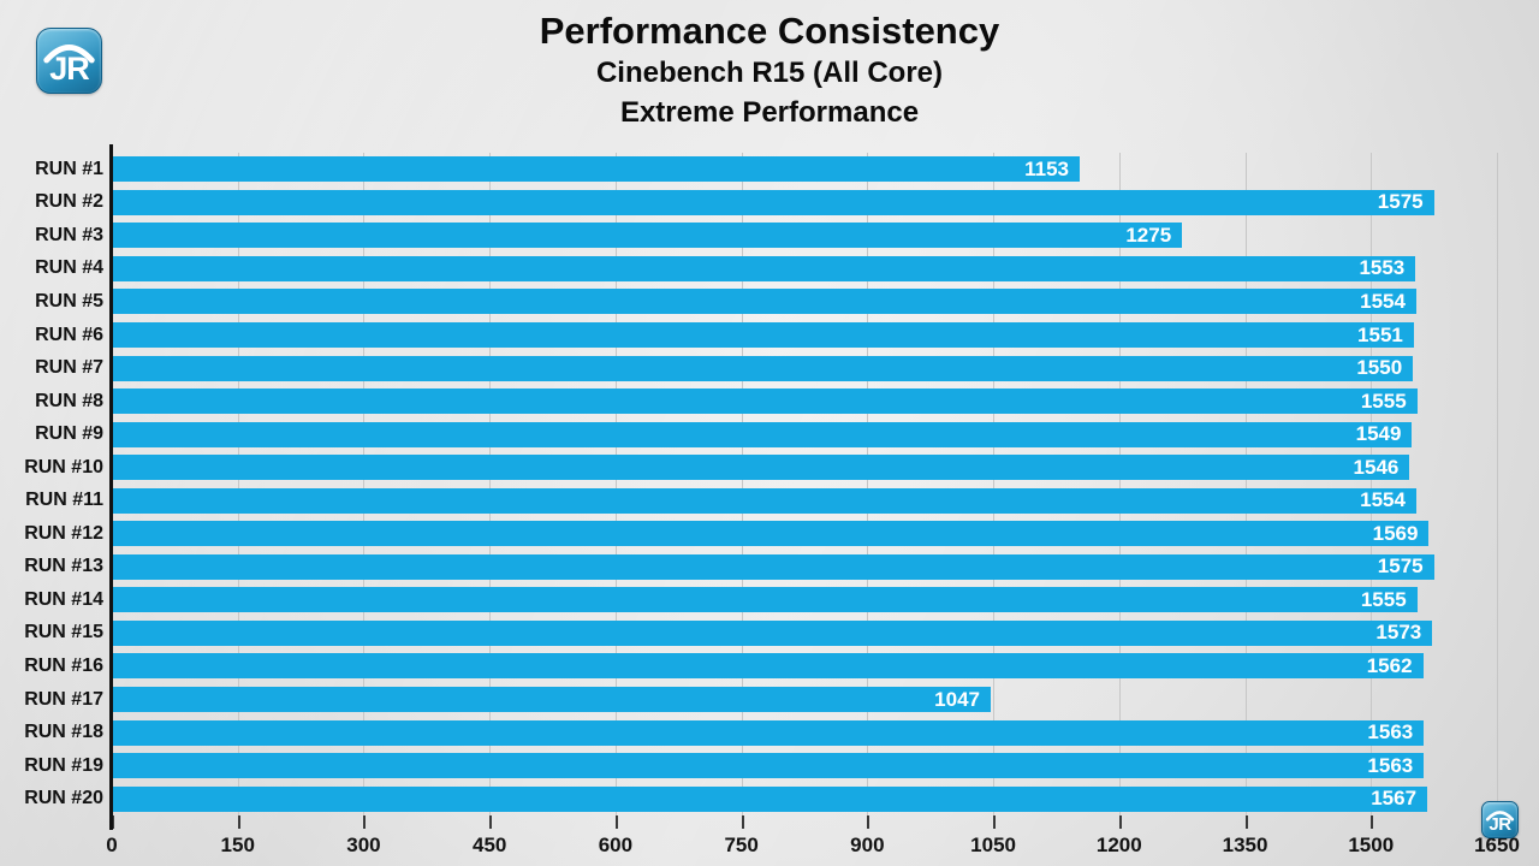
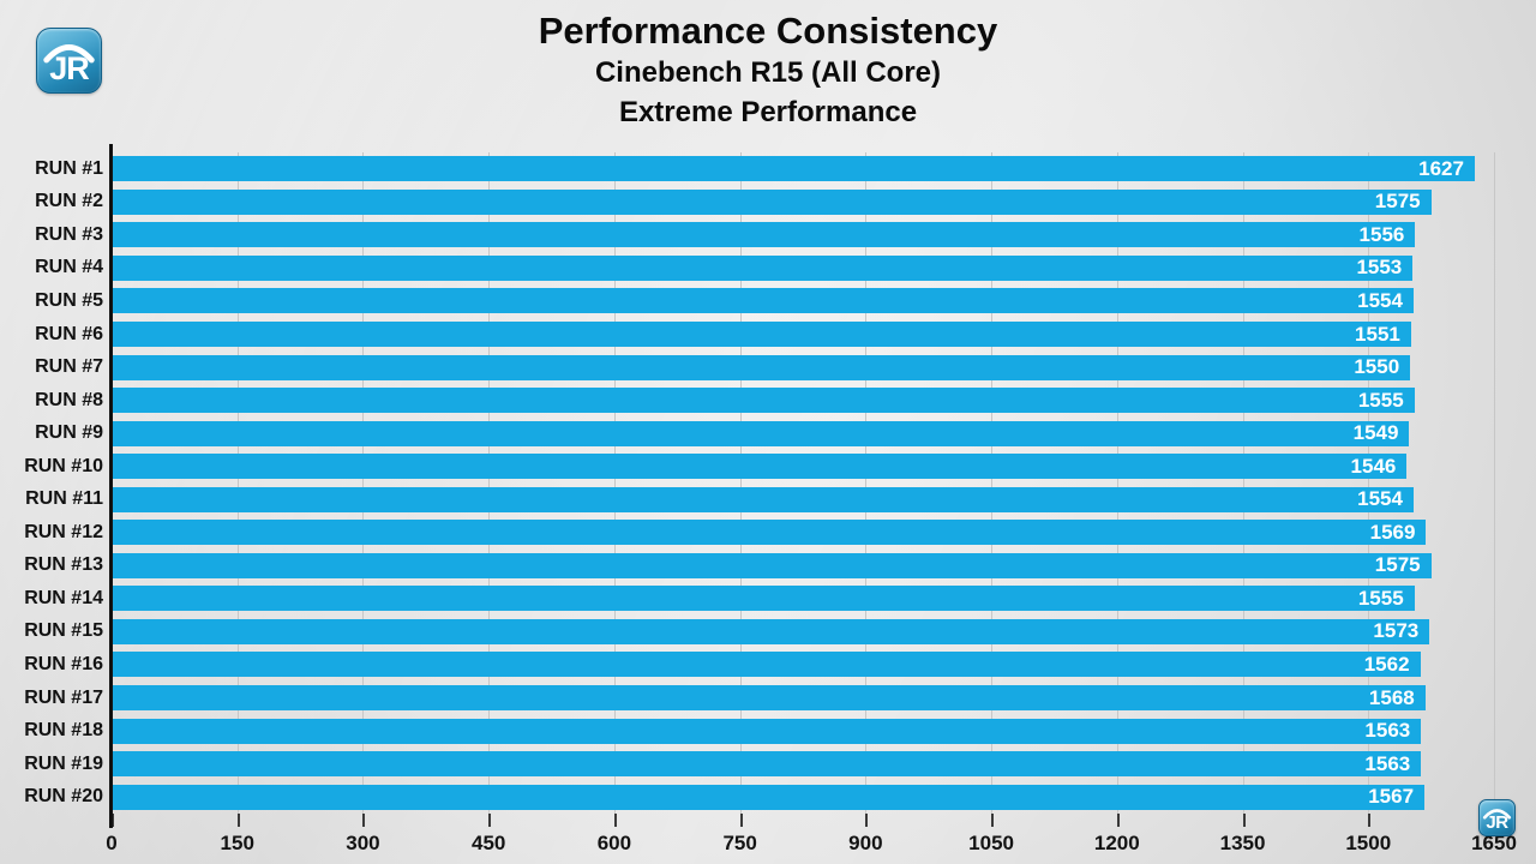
RUN #1: 1153 -> 1627
RUN #3: 1275 -> 1556
RUN #17: 1047 -> 1568
